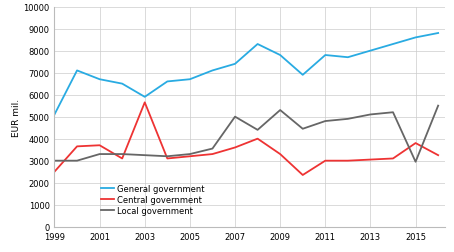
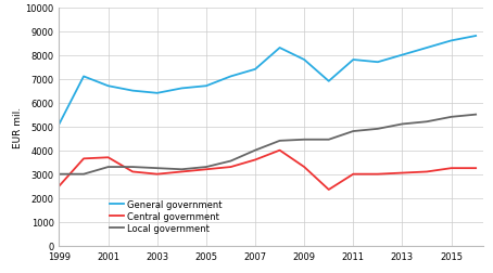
General government/2003: 5900 -> 6400
Central government/2003: 5650 -> 3000
Local government/2007: 5000 -> 4000
Local government/2009: 5300 -> 4450
Central government/2015: 3800 -> 3250
Local government/2015: 2950 -> 5400
